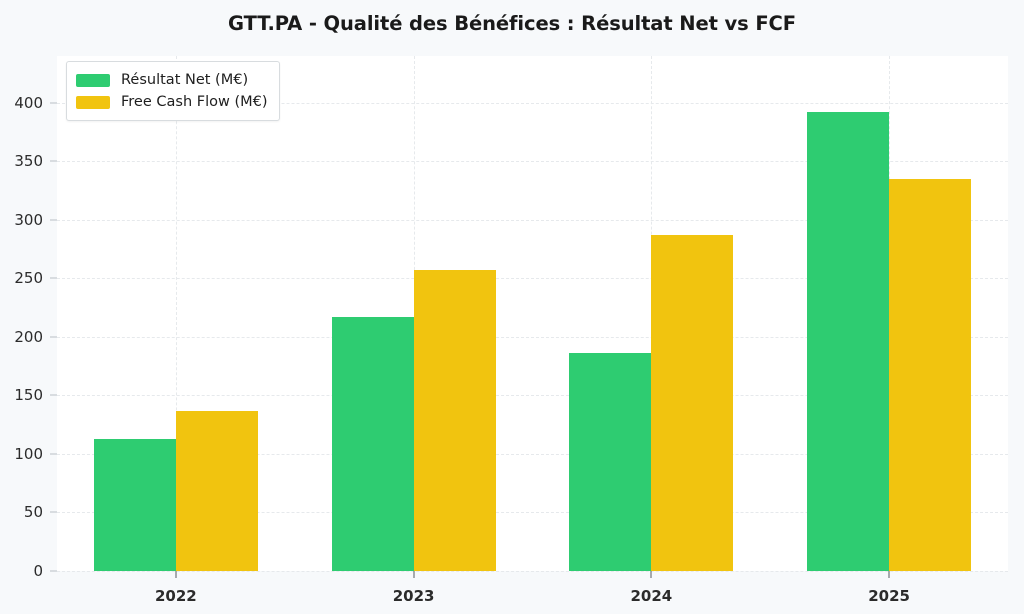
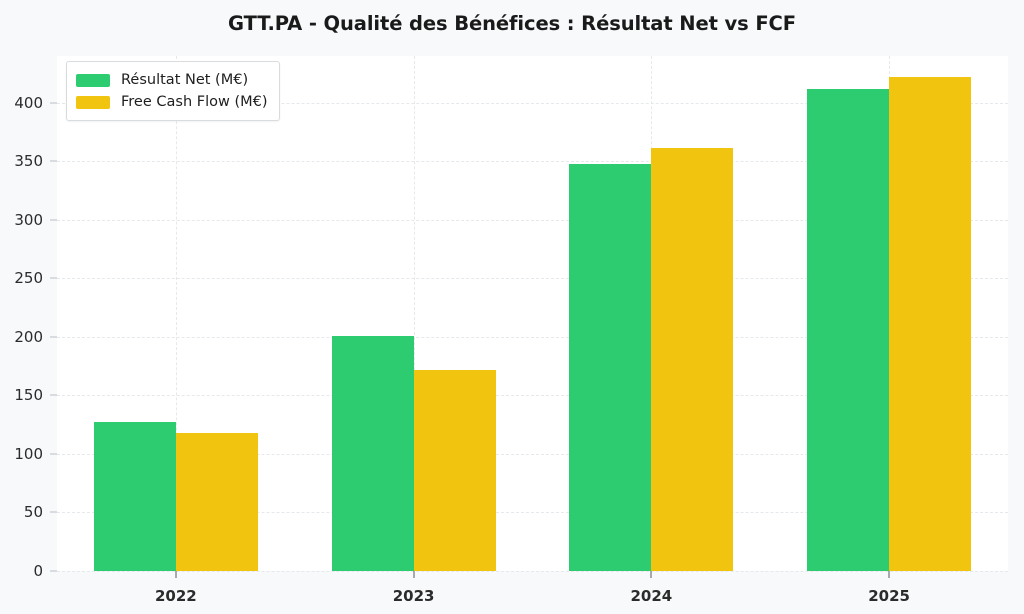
Résultat Net (M€)/2022: 113 -> 127
Free Cash Flow (M€)/2022: 137 -> 118
Résultat Net (M€)/2023: 217 -> 201
Free Cash Flow (M€)/2023: 257 -> 172
Résultat Net (M€)/2024: 186 -> 348
Free Cash Flow (M€)/2024: 287 -> 361
Résultat Net (M€)/2025: 392 -> 412
Free Cash Flow (M€)/2025: 335 -> 422
